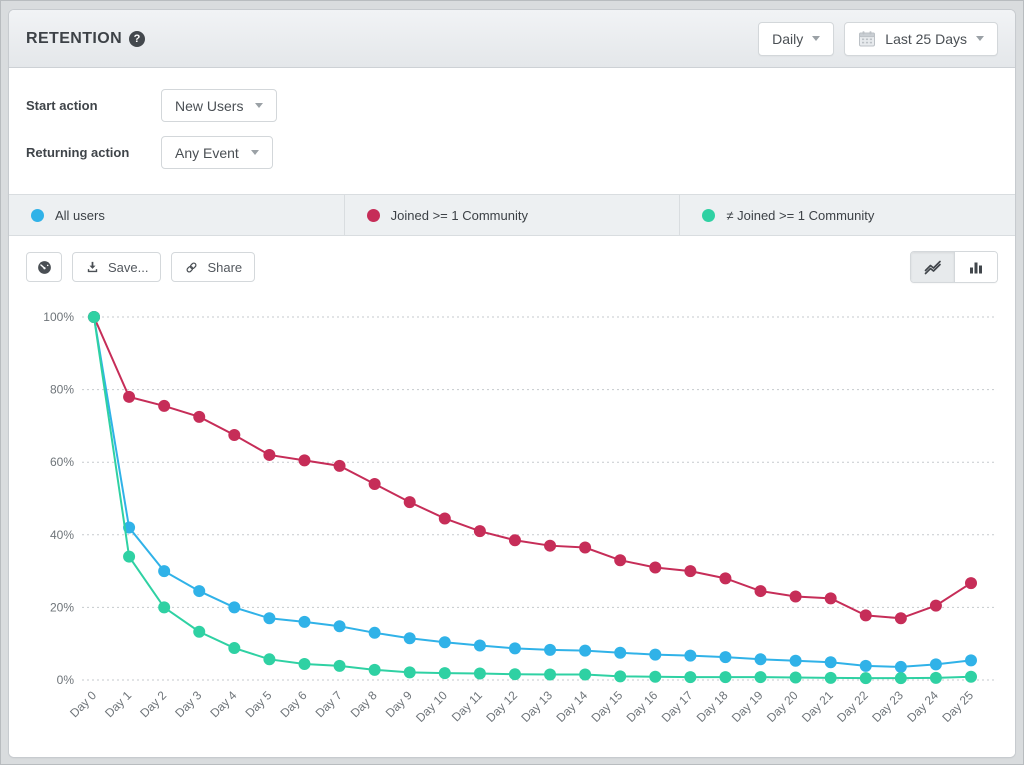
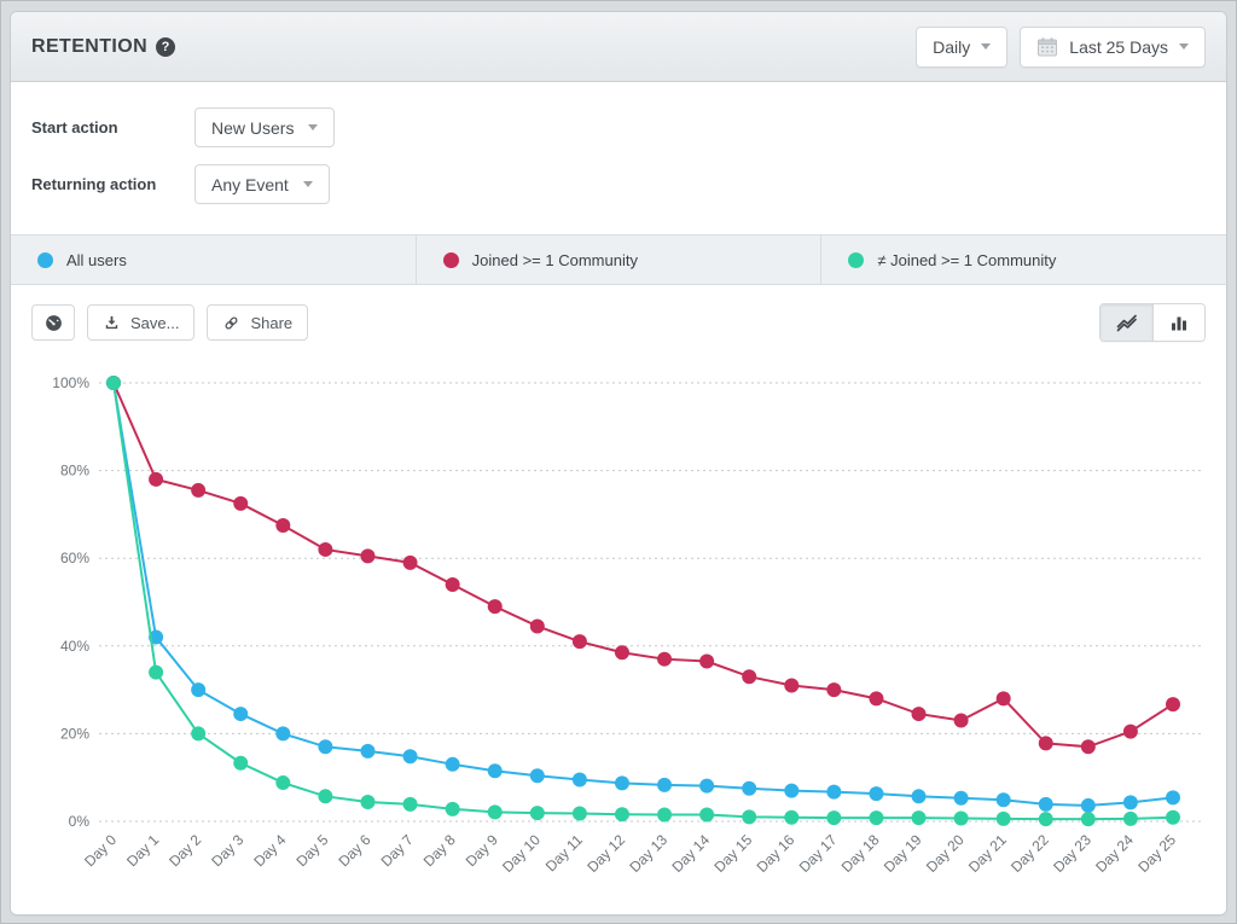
Joined >= 1 Community/Day 21: 22% -> 28%
